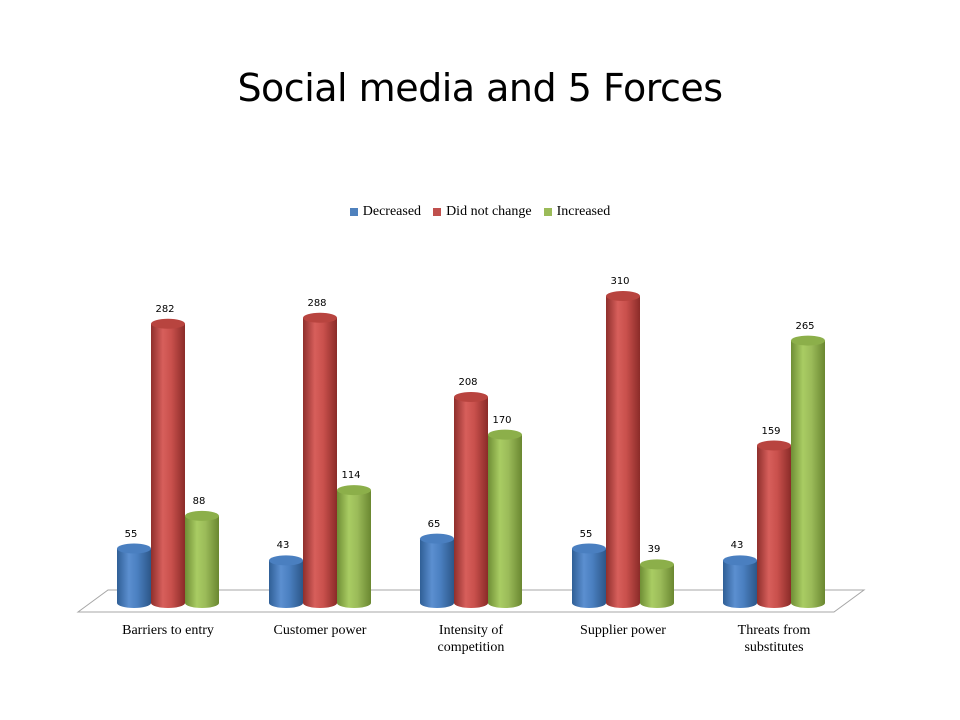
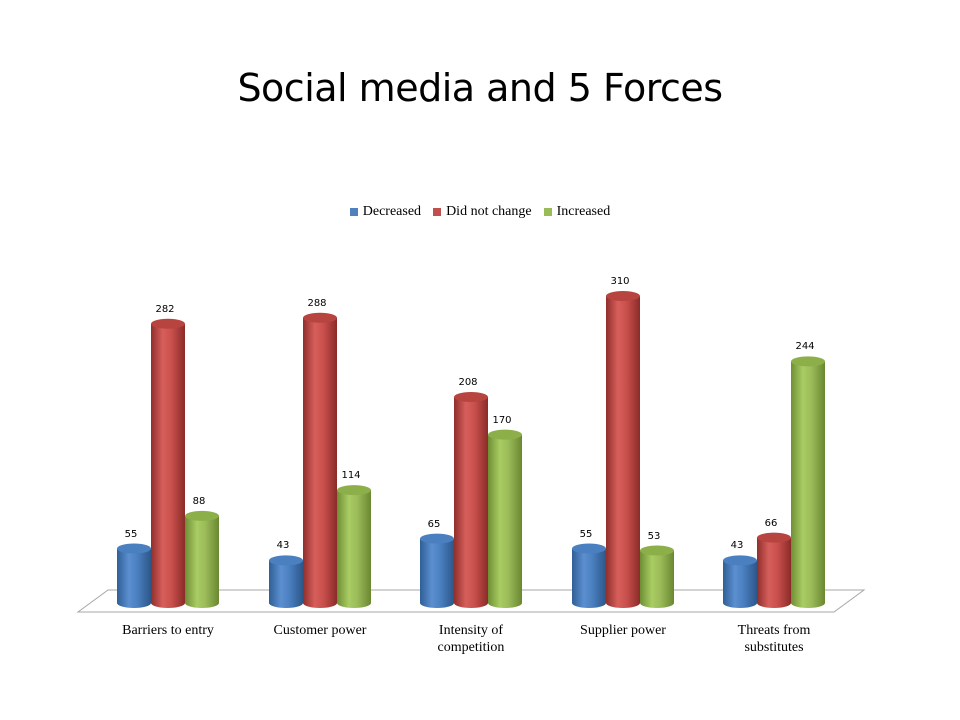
Increased/Supplier power: 39 -> 53
Did not change/Threats from substitutes: 159 -> 66
Increased/Threats from substitutes: 265 -> 244
